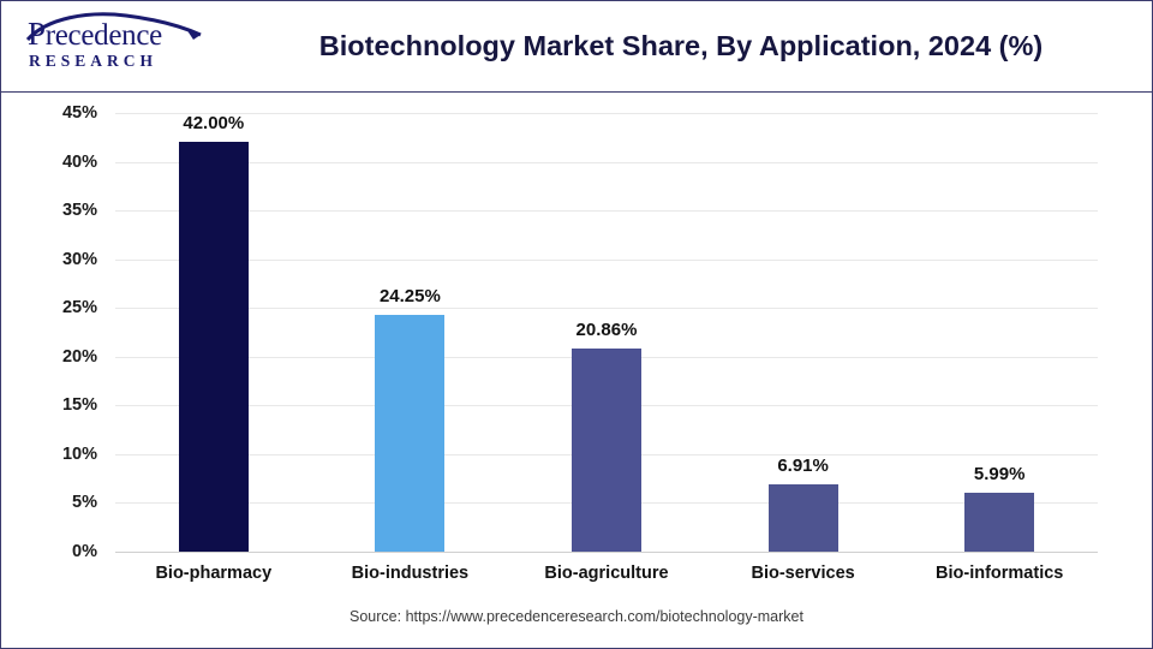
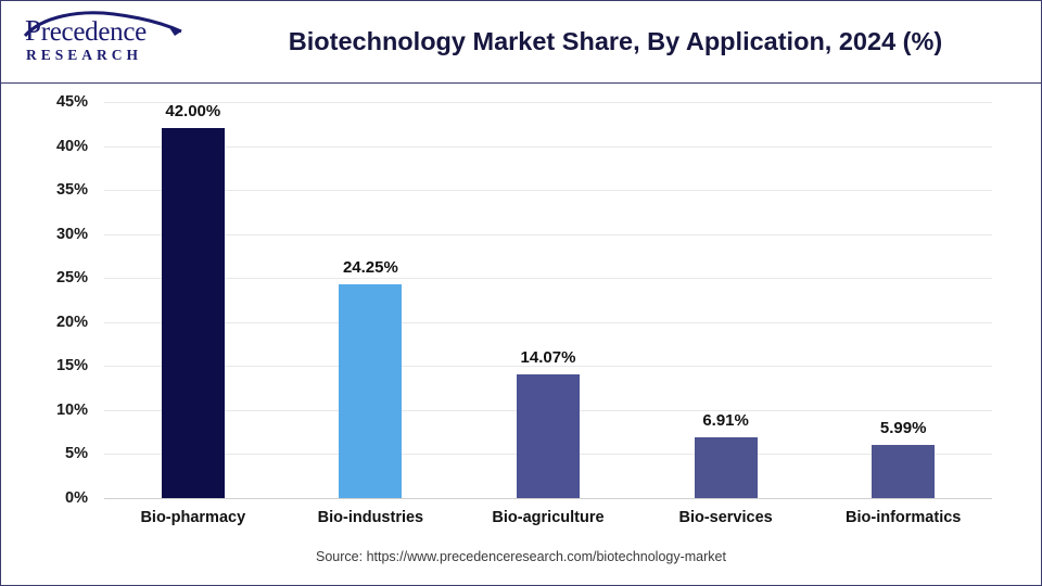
Bio-agriculture: 20.86% -> 14.07%
